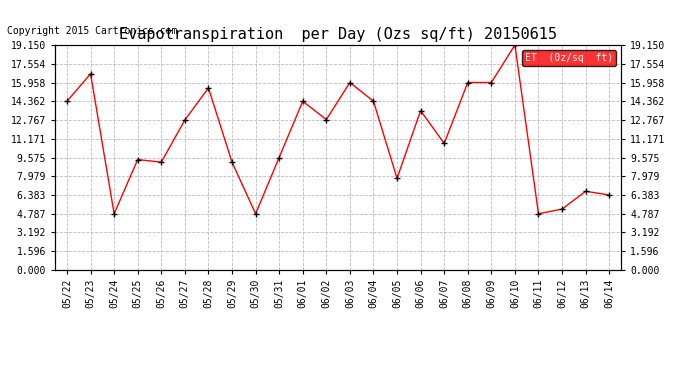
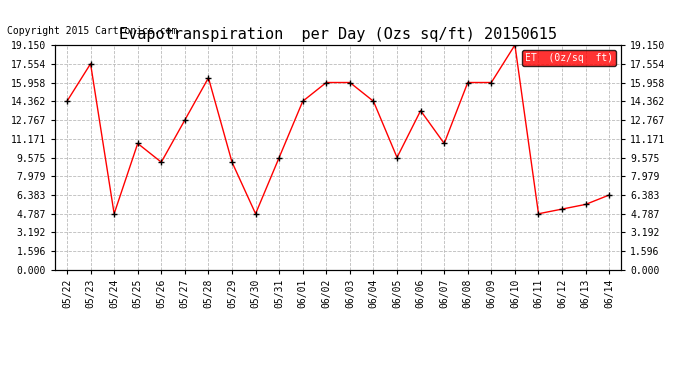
05/23: 16.7 -> 17.6
05/25: 9.4 -> 10.8
05/28: 15.5 -> 16.4
06/02: 12.8 -> 16.0
06/05: 7.8 -> 9.6
06/13: 6.7 -> 5.6
